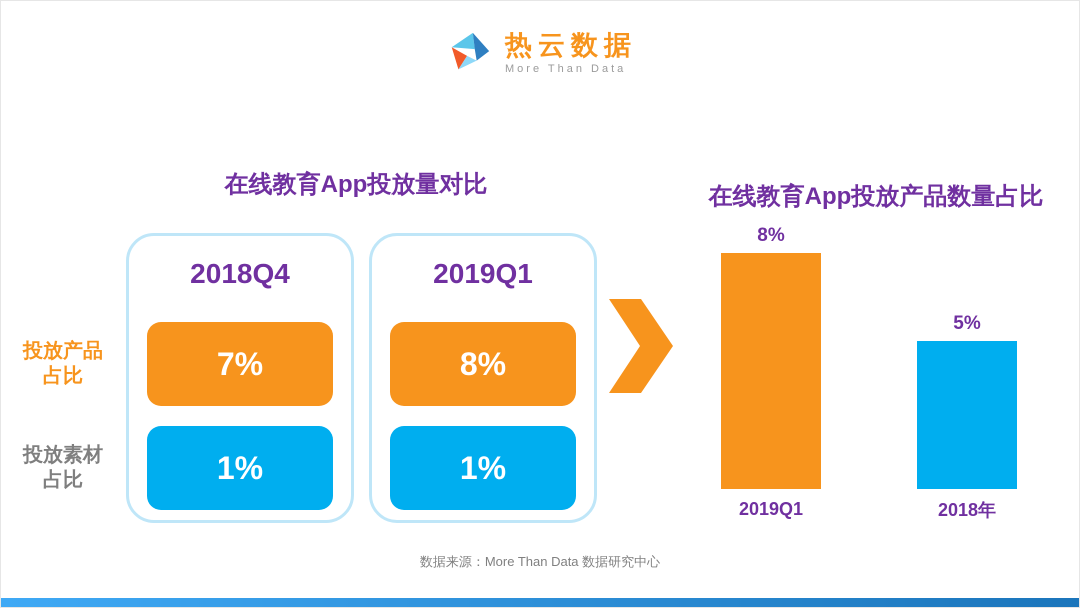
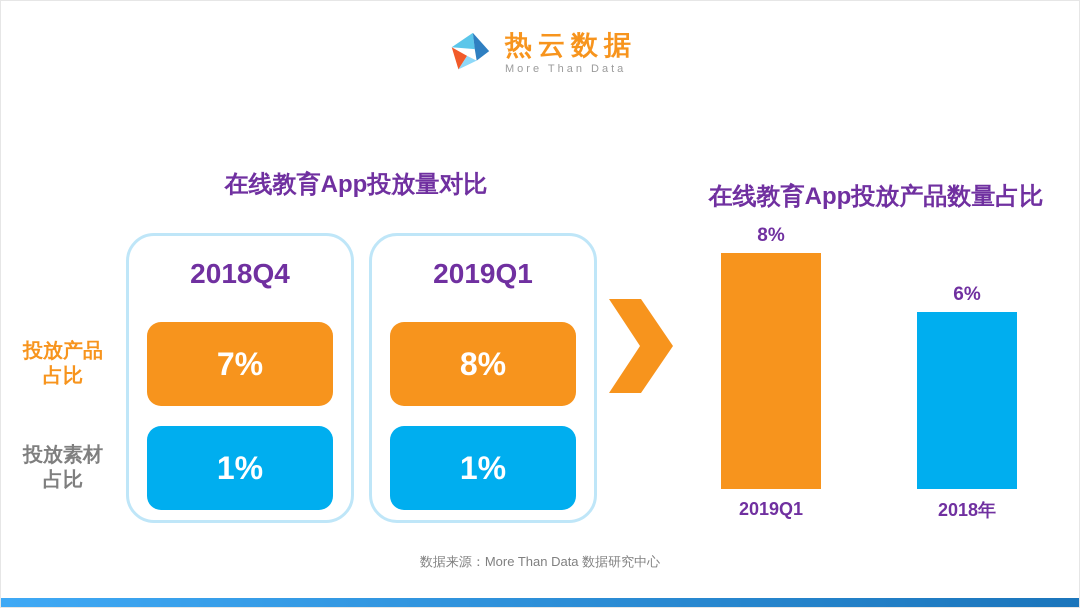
2018年: 5% -> 6%
